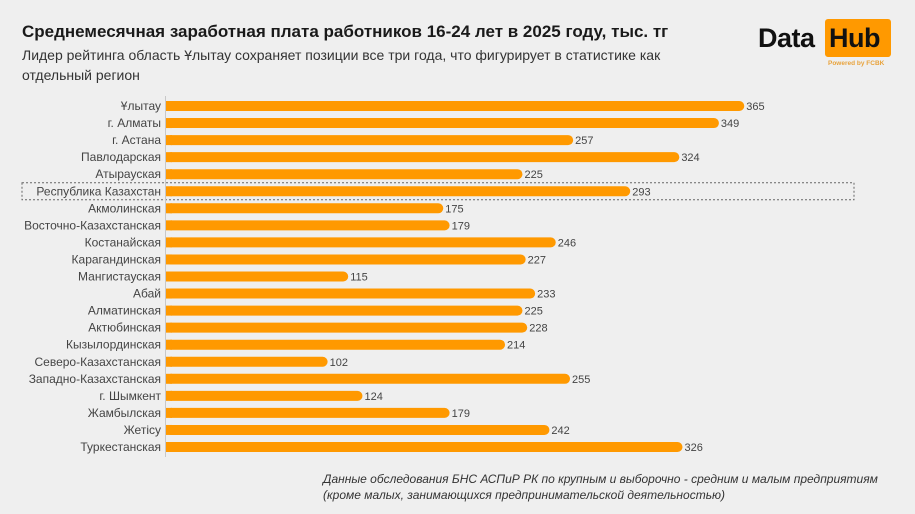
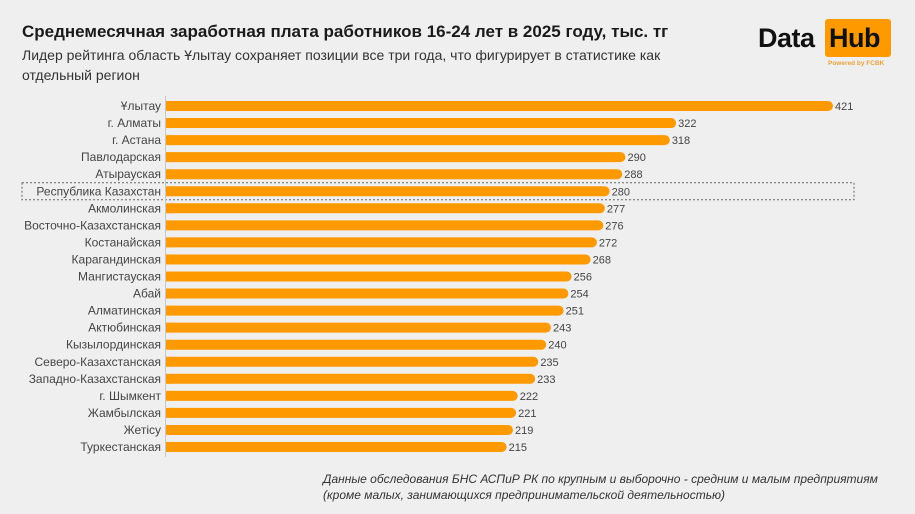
Ұлытау: 365 -> 421
г. Алматы: 349 -> 322
г. Астана: 257 -> 318
Павлодарская: 324 -> 290
Атырауская: 225 -> 288
Республика Казахстан: 293 -> 280
Акмолинская: 175 -> 277
Восточно-Казахстанская: 179 -> 276
Костанайская: 246 -> 272
Карагандинская: 227 -> 268
Мангистауская: 115 -> 256
Абай: 233 -> 254
Алматинская: 225 -> 251
Актюбинская: 228 -> 243
Кызылординская: 214 -> 240
Северо-Казахстанская: 102 -> 235
Западно-Казахстанская: 255 -> 233
г. Шымкент: 124 -> 222
Жамбылская: 179 -> 221
Жетісу: 242 -> 219
Туркестанская: 326 -> 215
